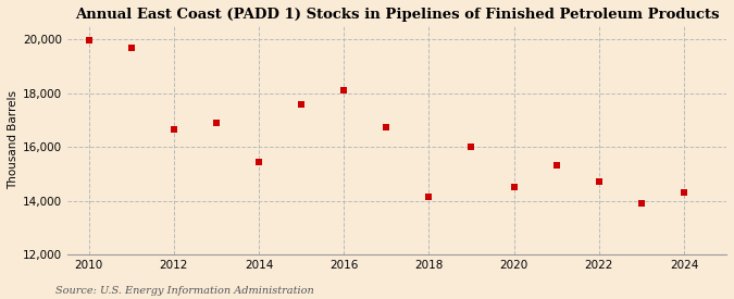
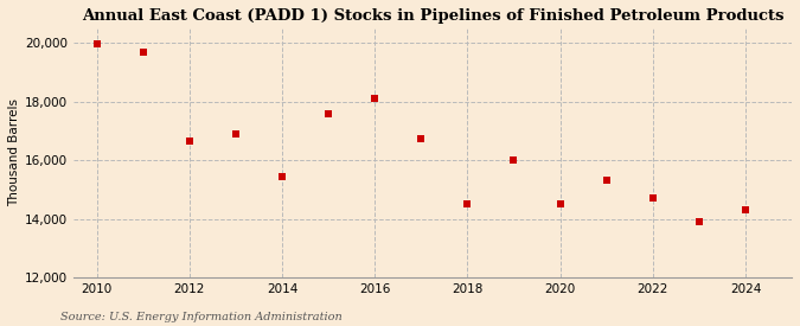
2018: 14,150 -> 14,500
